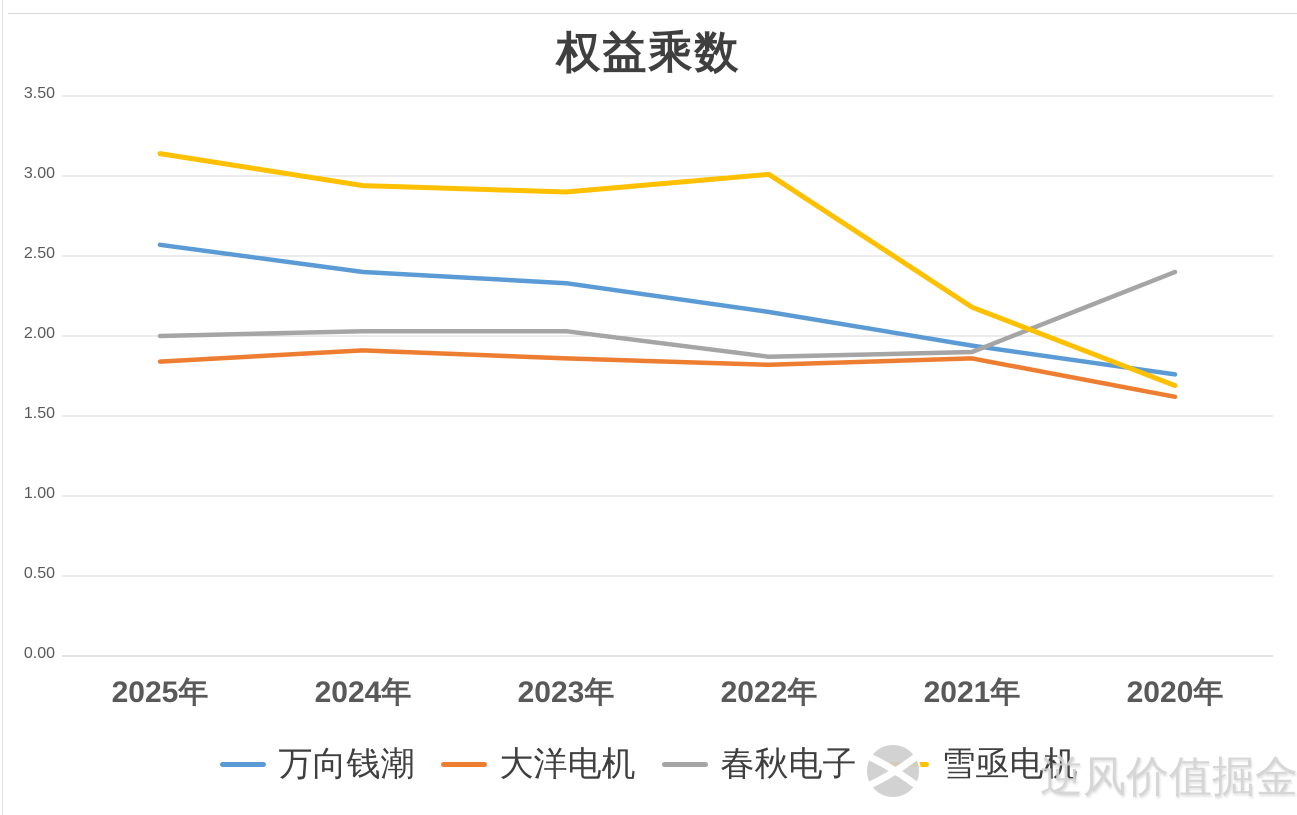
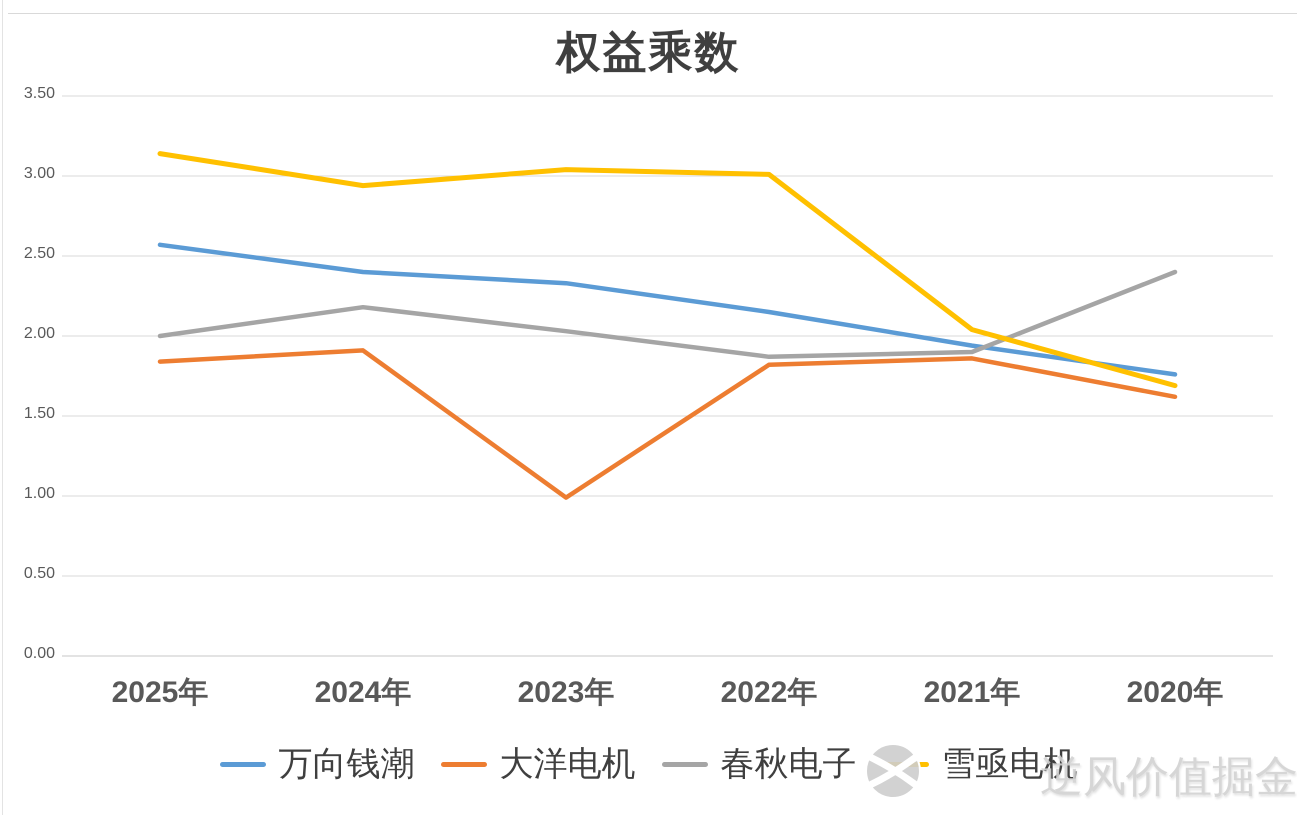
春秋电子/2024年: 2.03 -> 2.18
大洋电机/2023年: 1.86 -> 0.99
雪亟电机/2023年: 2.90 -> 3.04
雪亟电机/2021年: 2.18 -> 2.04
